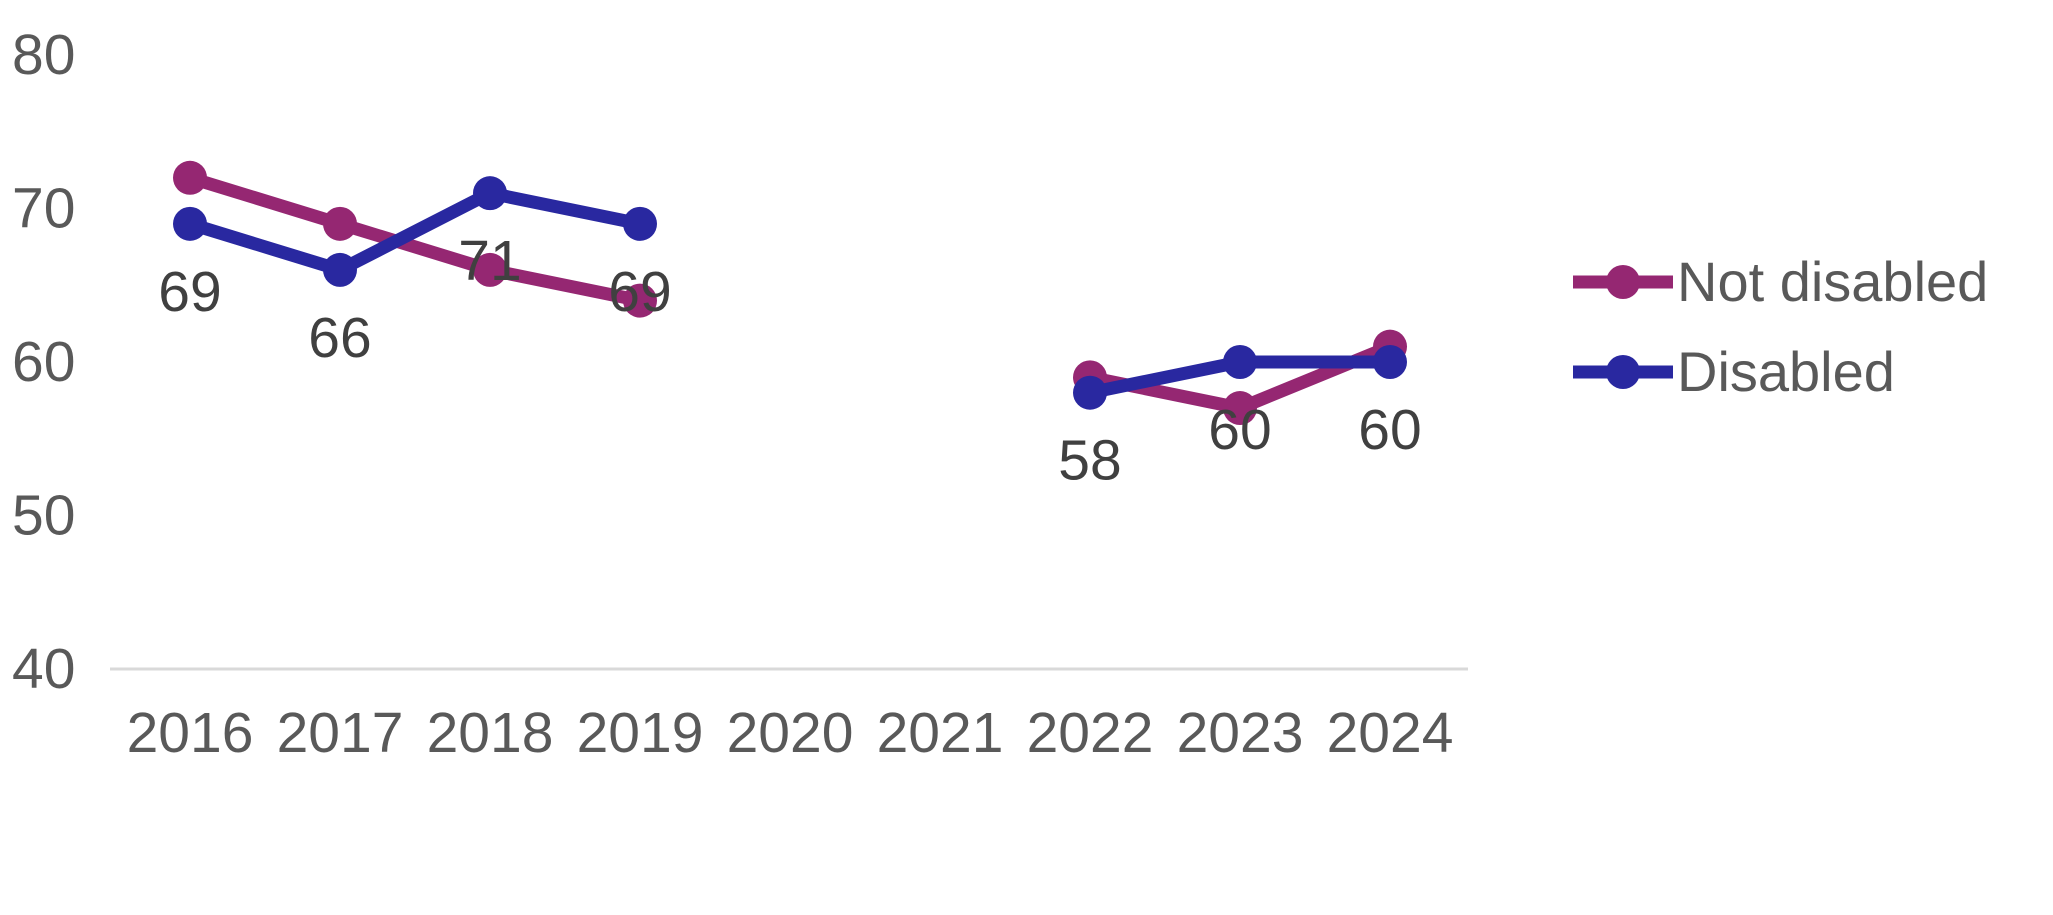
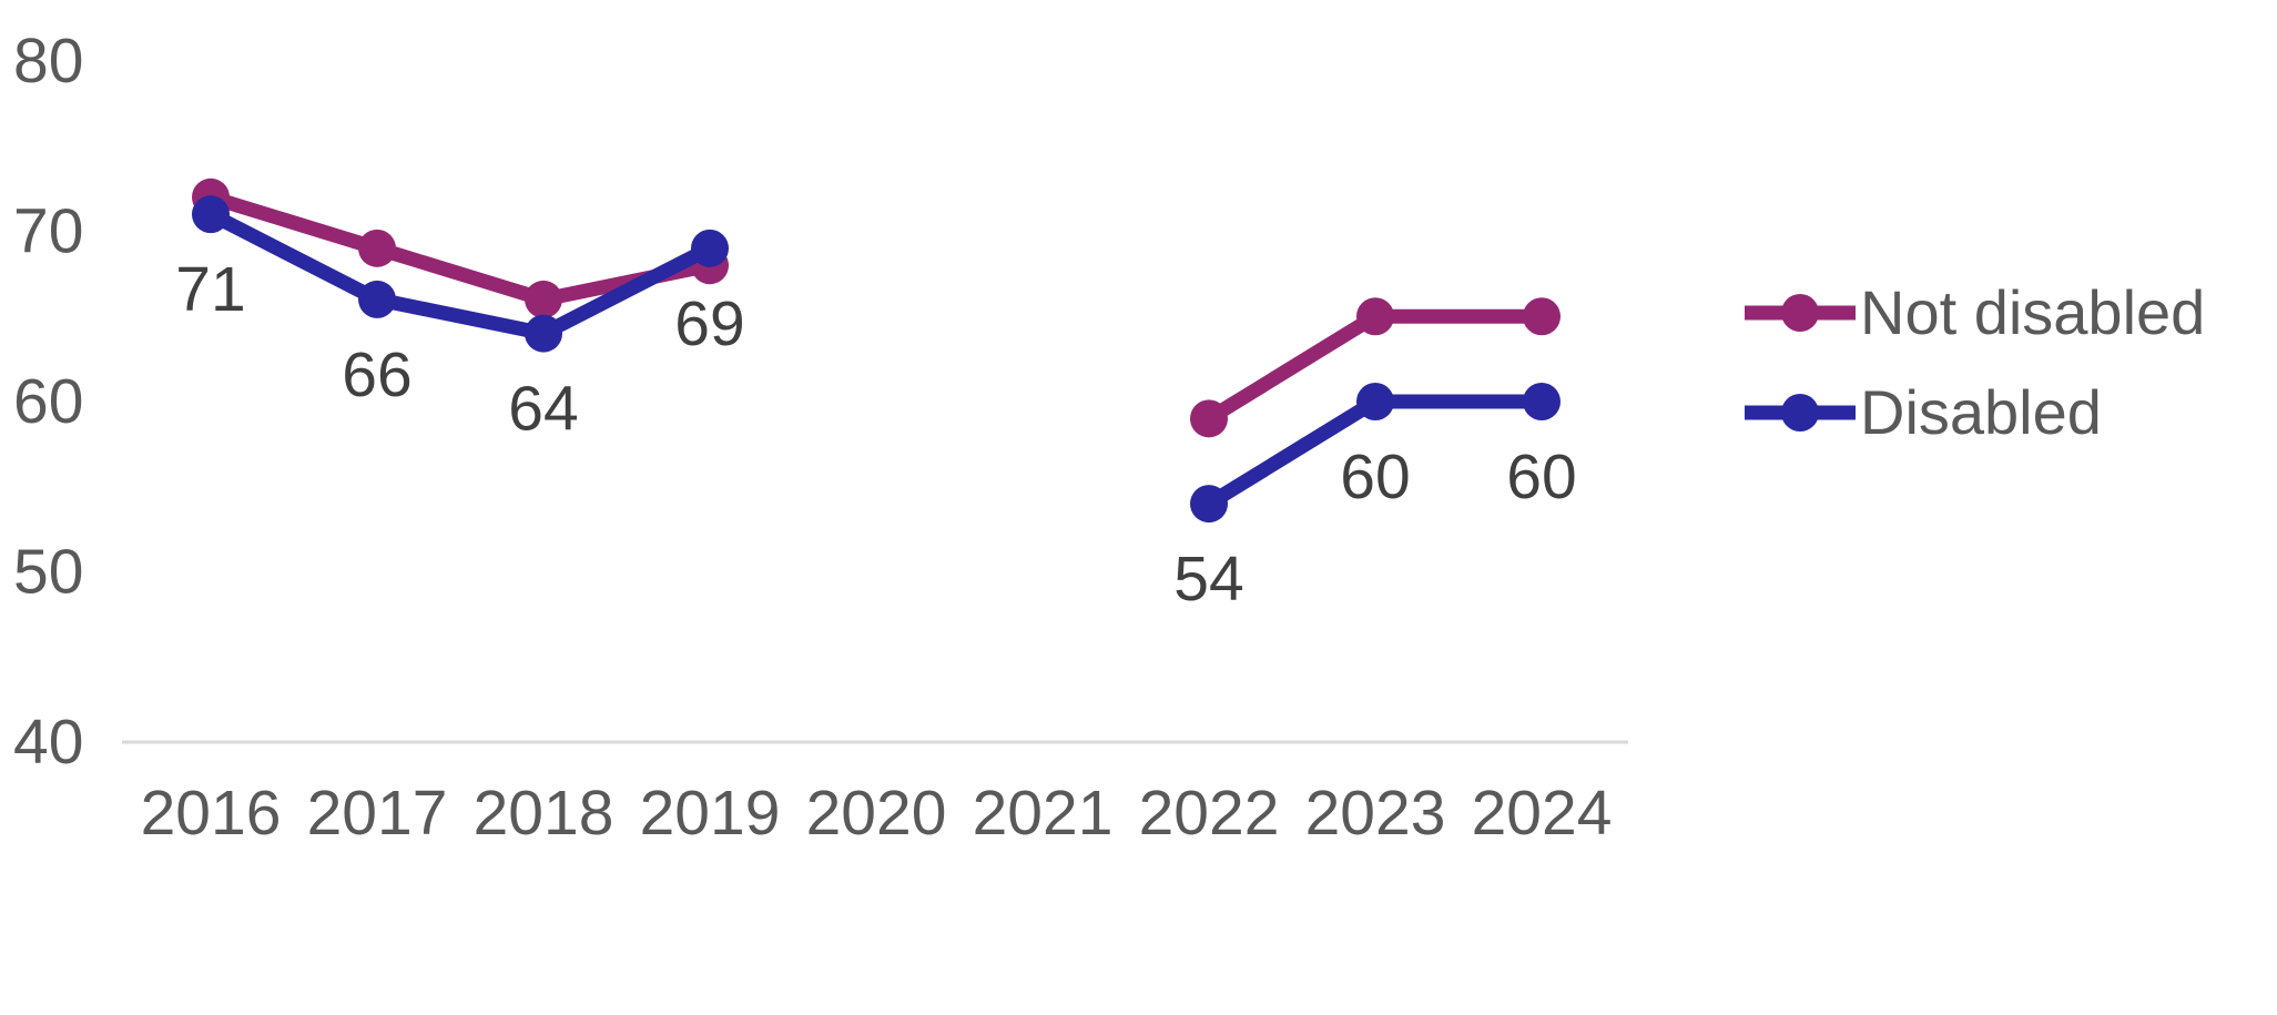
Disabled/2016: 69 -> 71
Disabled/2018: 71 -> 64
Not disabled/2019: 64 -> 68
Disabled/2022: 58 -> 54
Not disabled/2023: 57 -> 65
Not disabled/2024: 61 -> 65
